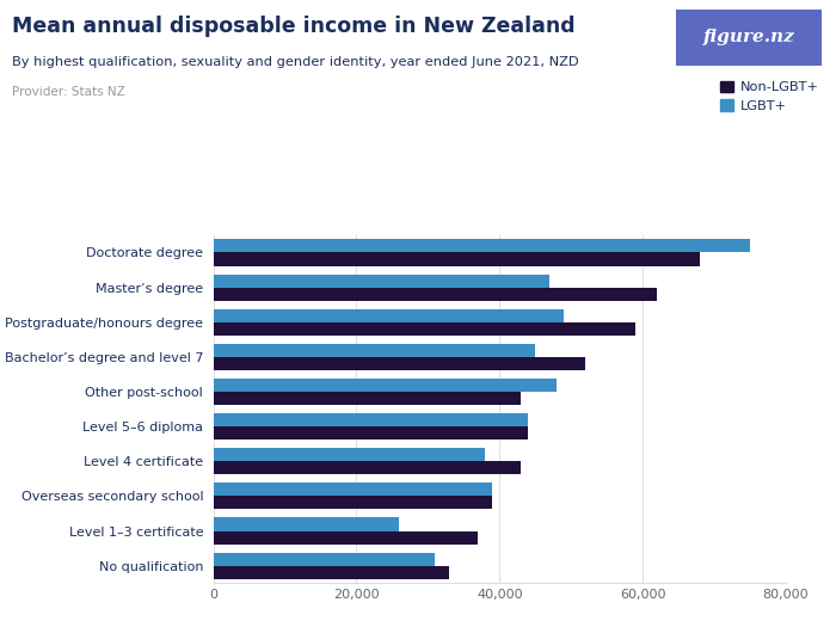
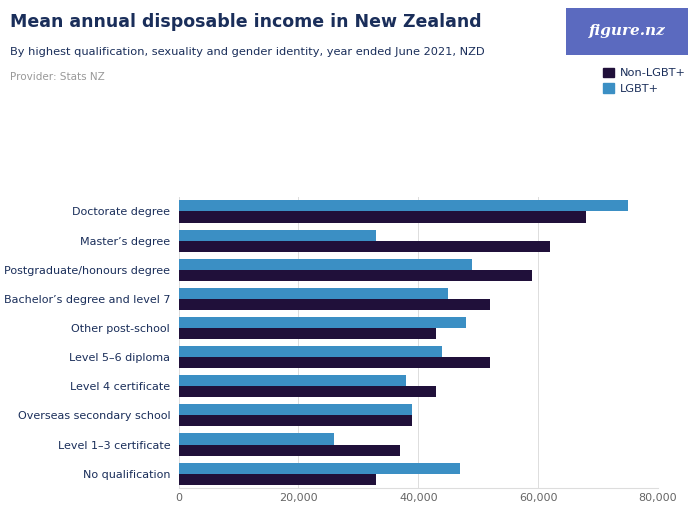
LGBT+/Master’s degree: 47,000 -> 33,000
Non-LGBT+/Level 5–6 diploma: 44,000 -> 52,000
LGBT+/No qualification: 31,000 -> 47,000
